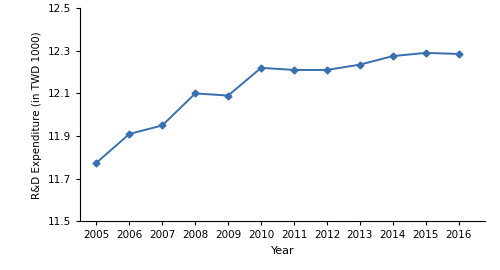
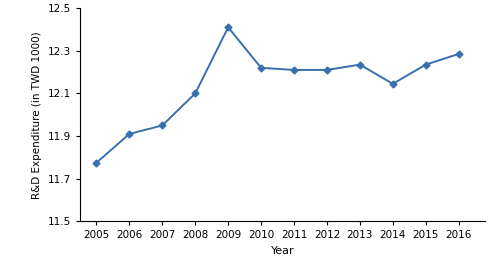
2009: 12.090 -> 12.410
2014: 12.275 -> 12.145
2015: 12.290 -> 12.235
